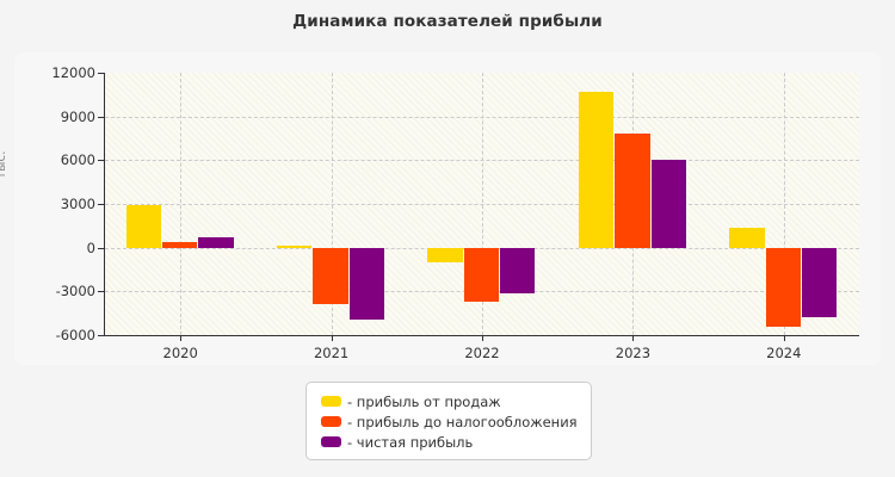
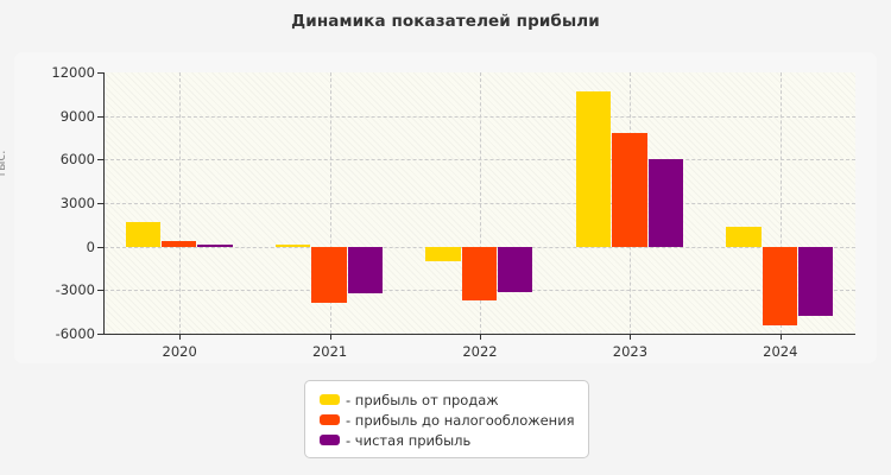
- прибыль от продаж/2020: 2900 -> 1700
- чистая прибыль/2020: 700 -> 100
- чистая прибыль/2021: -4900 -> -3200
